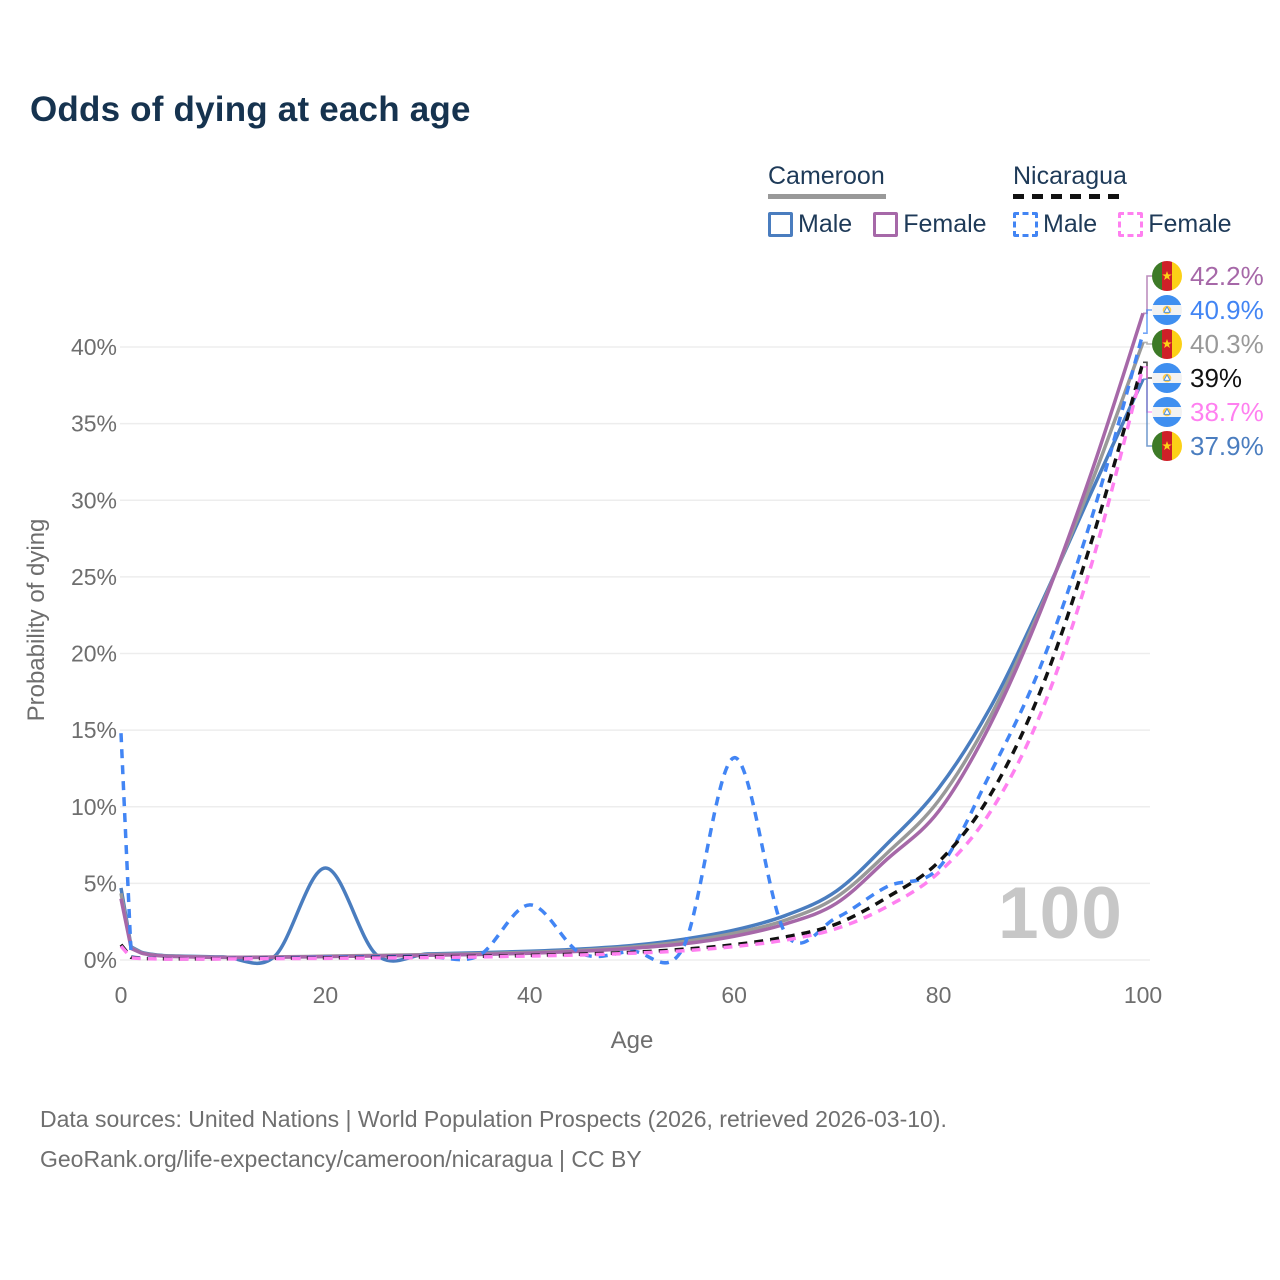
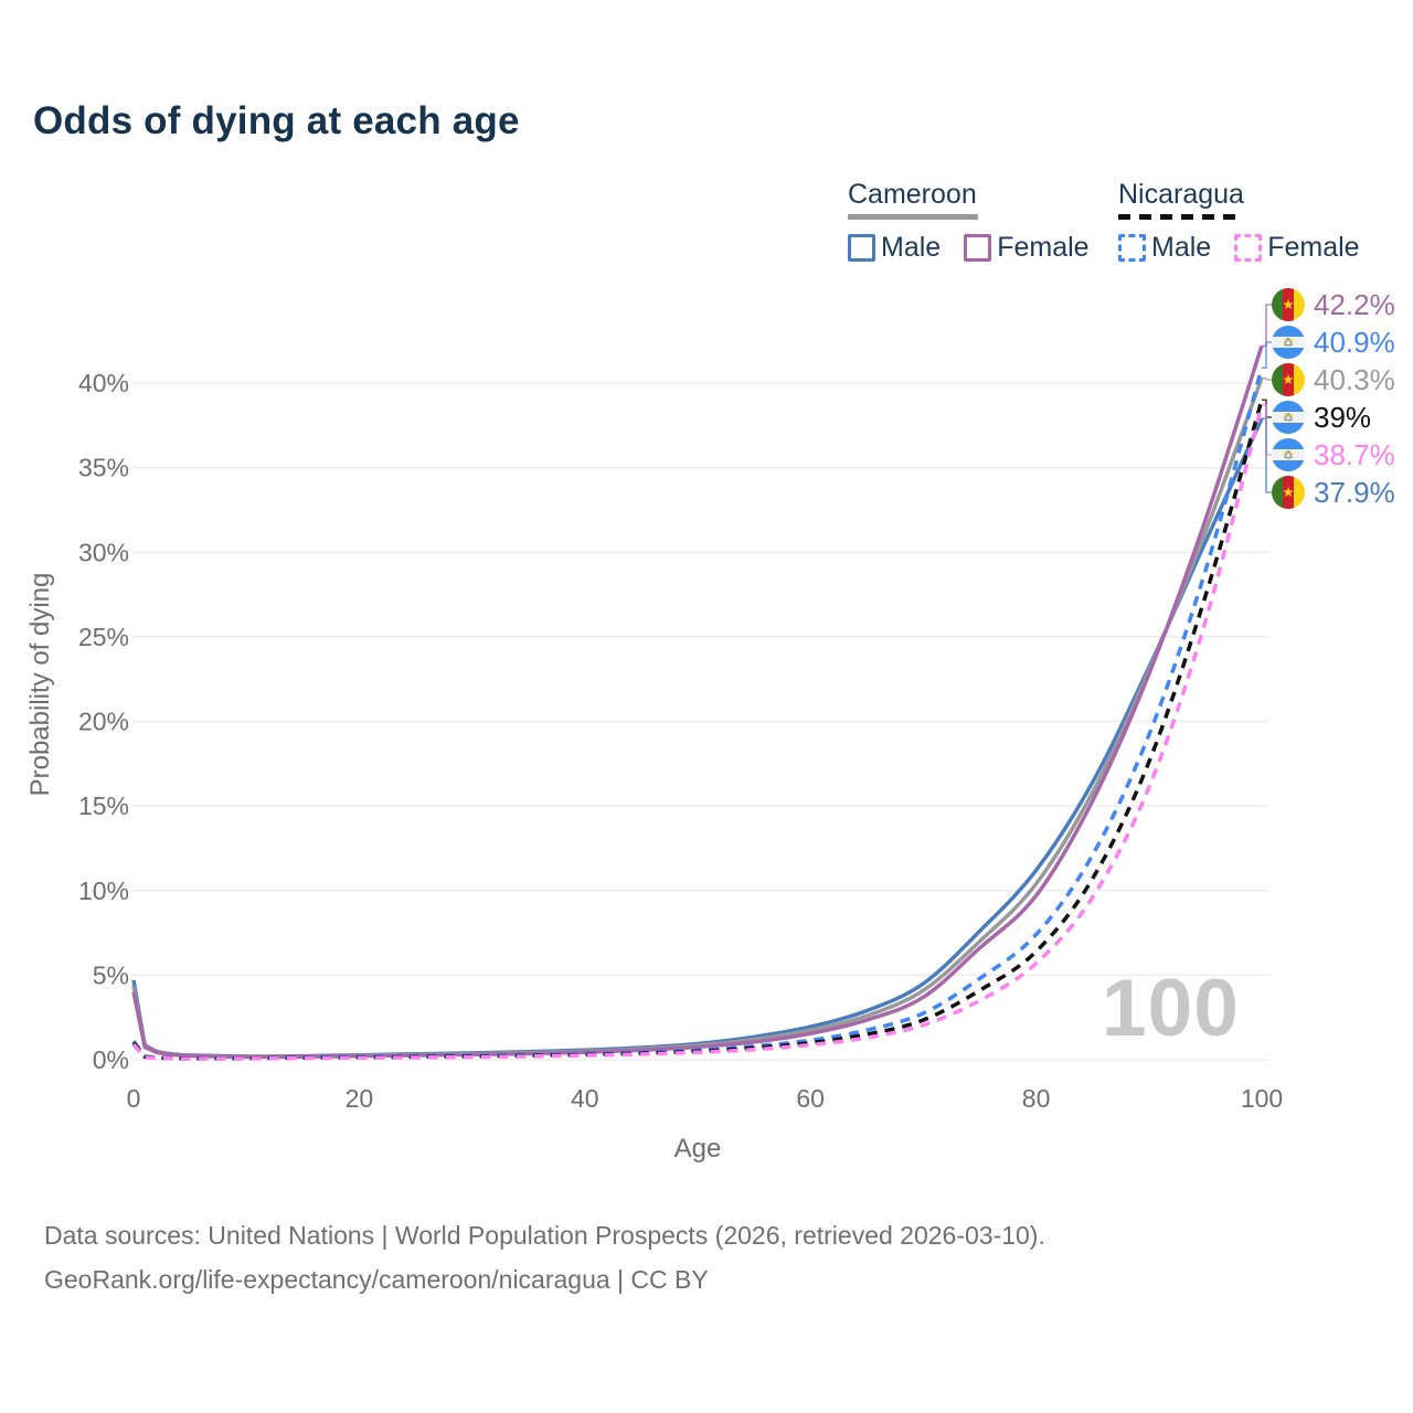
Nicaragua Male/0: 14.8% -> 1.1%
Cameroon Male/20: 6.0% -> 0.3%
Nicaragua Male/40: 3.6% -> 0.3%
Nicaragua Male/60: 13.2% -> 1.1%
Nicaragua Male/80: 6.0% -> 7.4%
